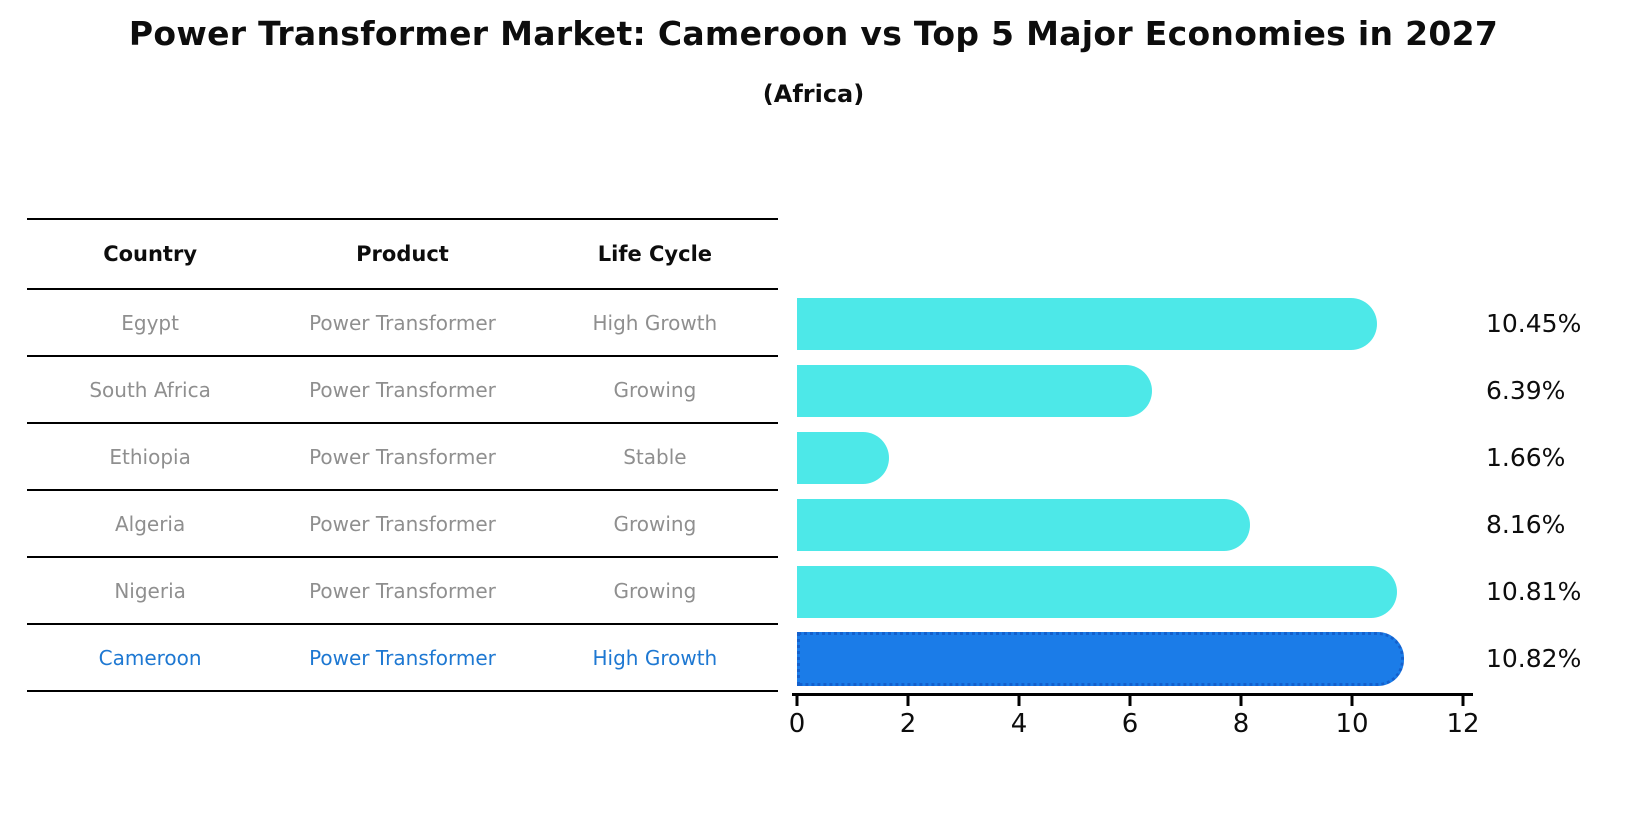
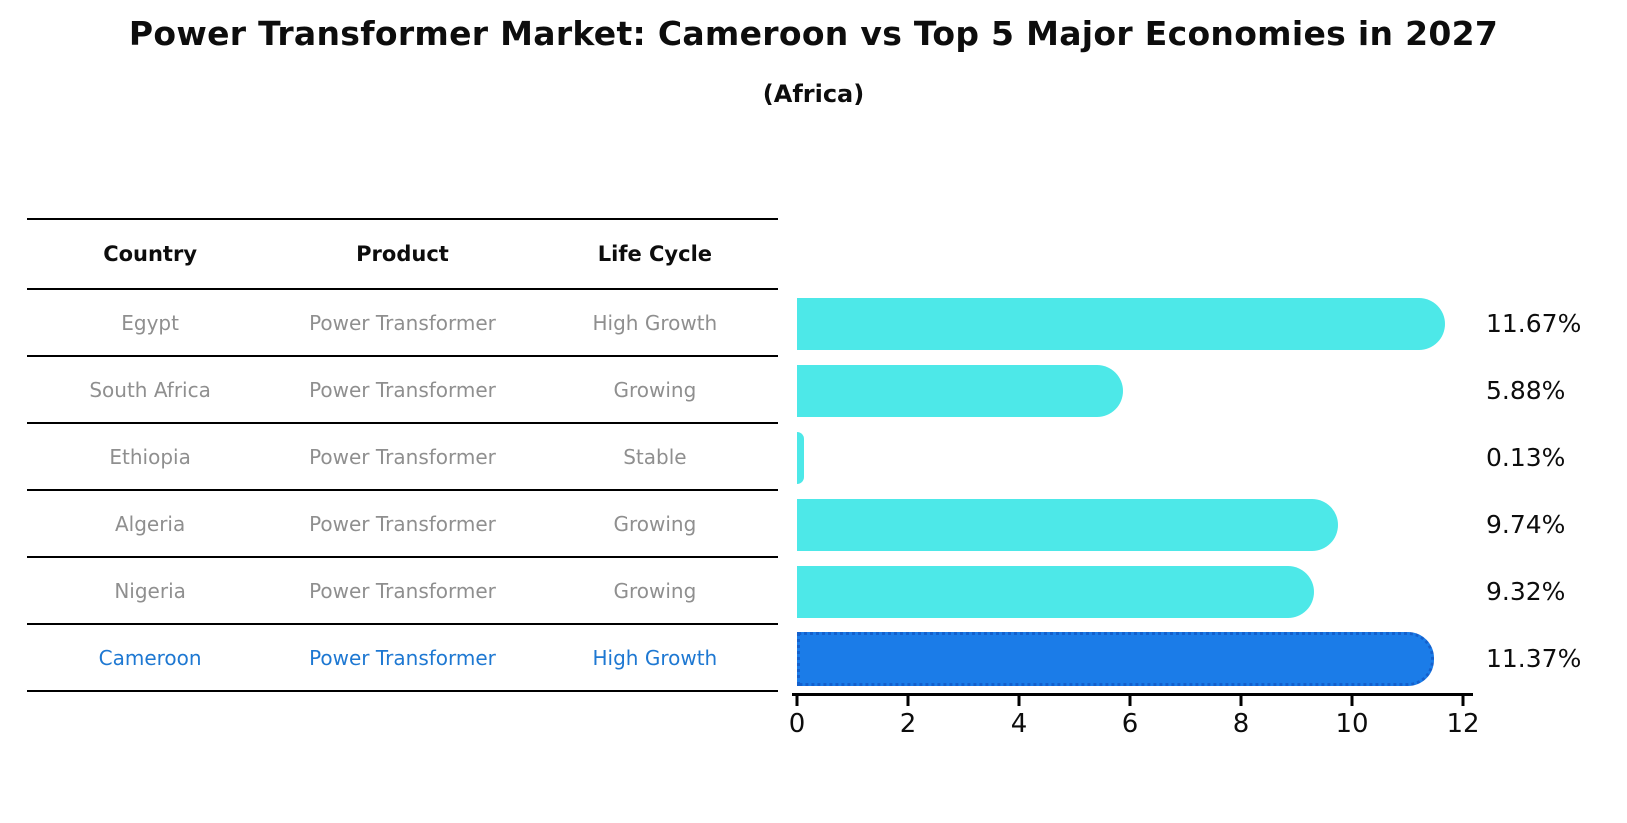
Egypt: 10.45% -> 11.67%
South Africa: 6.39% -> 5.88%
Ethiopia: 1.66% -> 0.13%
Algeria: 8.16% -> 9.74%
Nigeria: 10.81% -> 9.32%
Cameroon: 10.82% -> 11.37%
